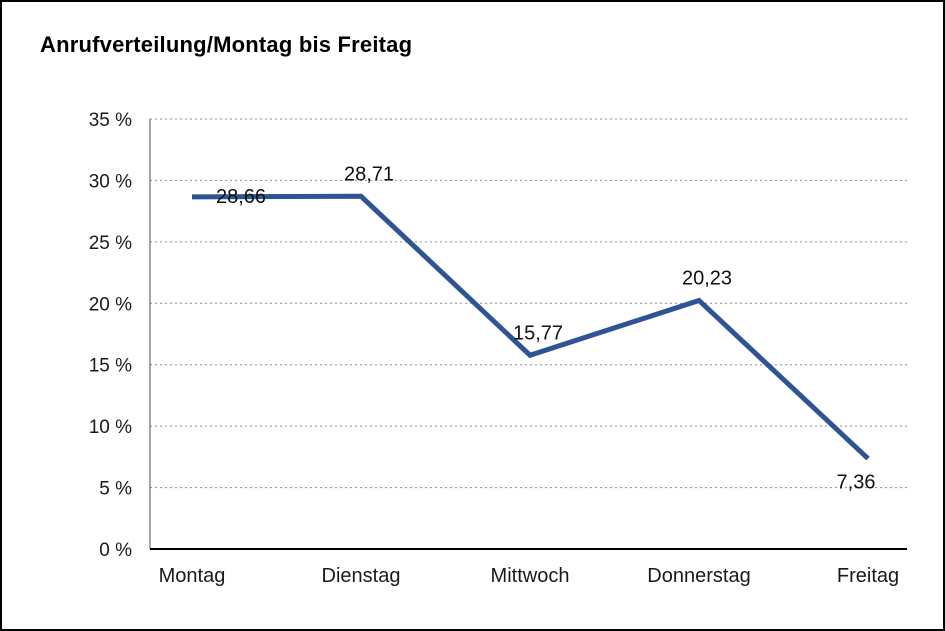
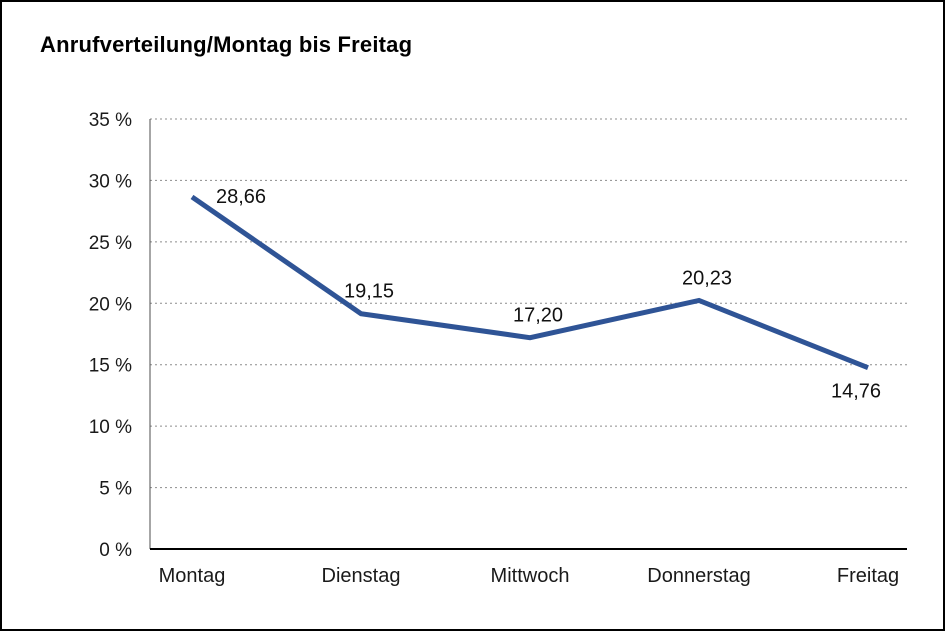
Dienstag: 28,71 -> 19,15
Mittwoch: 15,77 -> 17,20
Freitag: 7,36 -> 14,76
